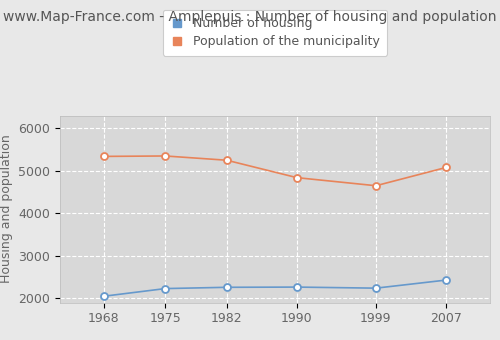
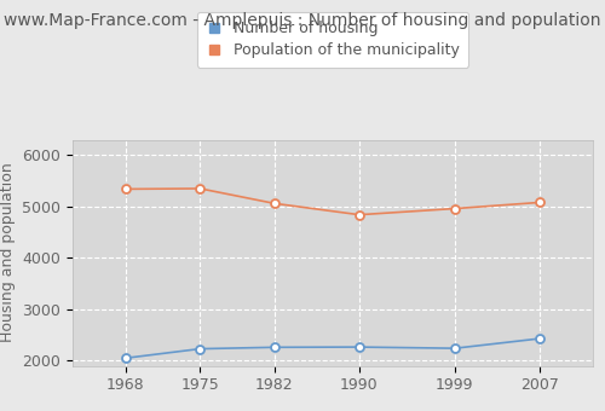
Population of the municipality/1982: 5250 -> 5060
Population of the municipality/1999: 4650 -> 4960
